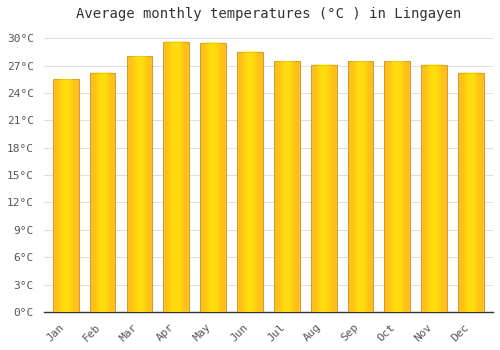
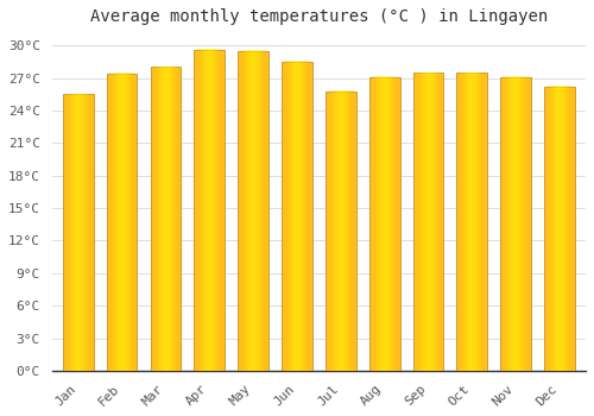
Feb: 26.2°C -> 27.4°C
Jul: 27.5°C -> 25.8°C
